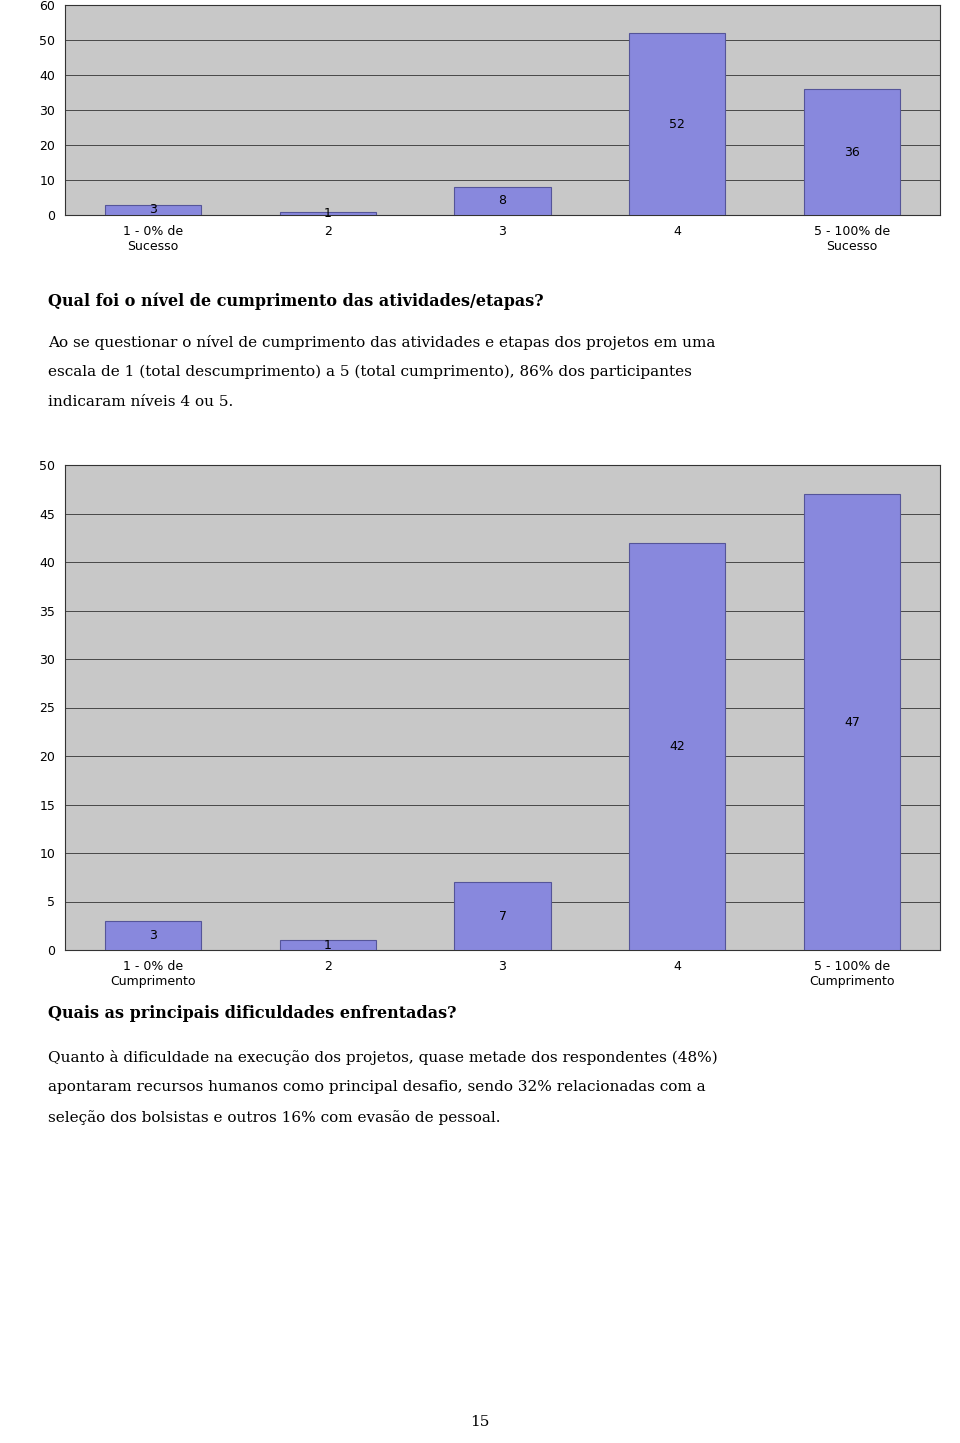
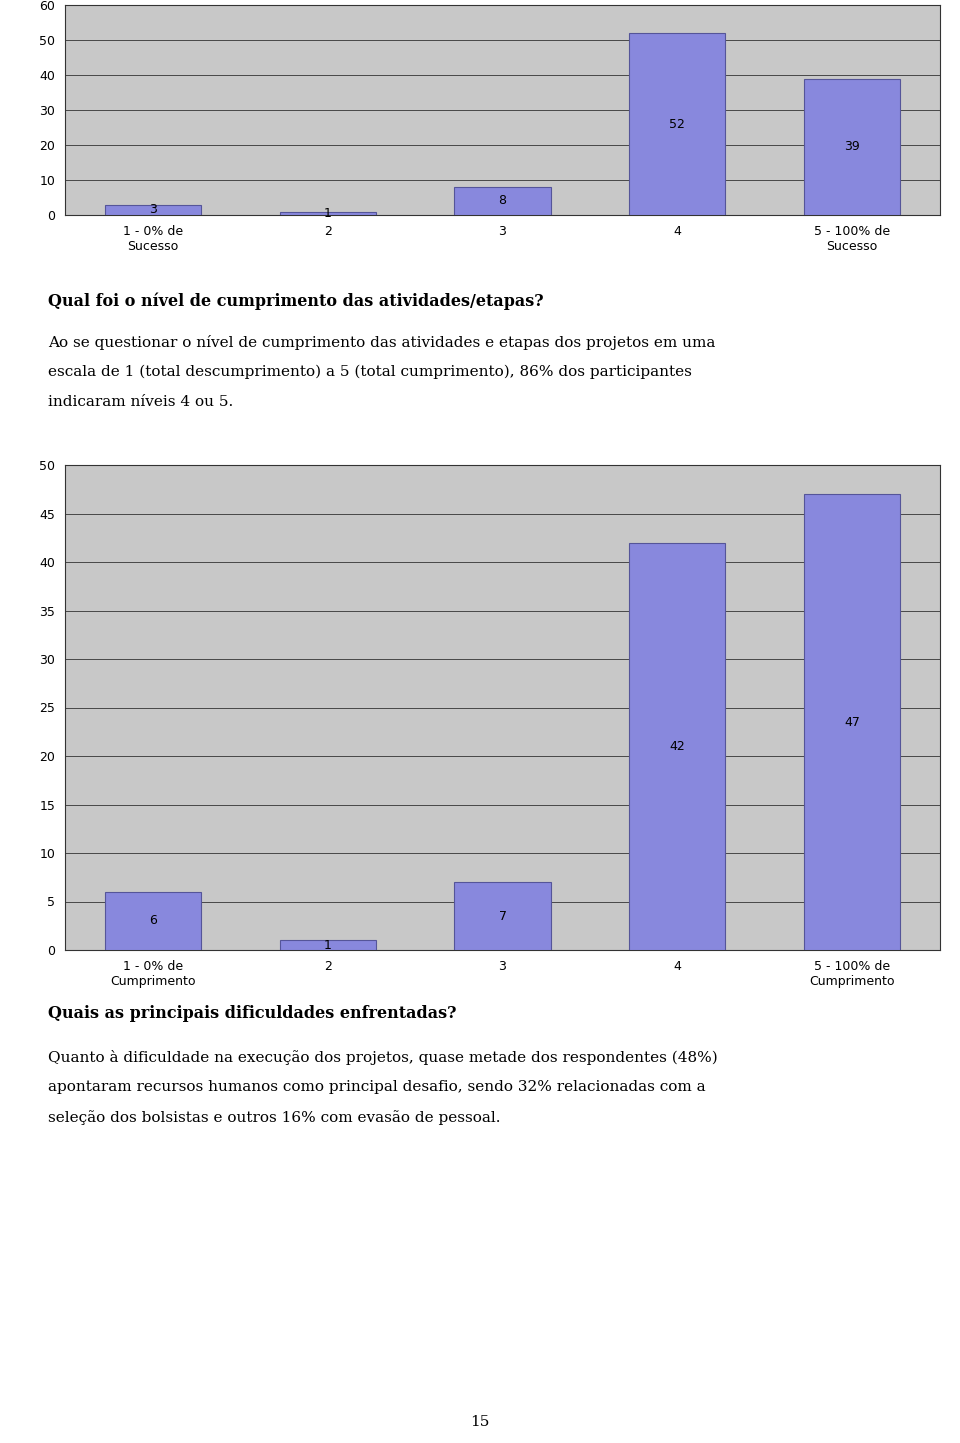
5 - 100% de Sucesso: 36 -> 39
1 - 0% de Cumprimento: 3 -> 6
